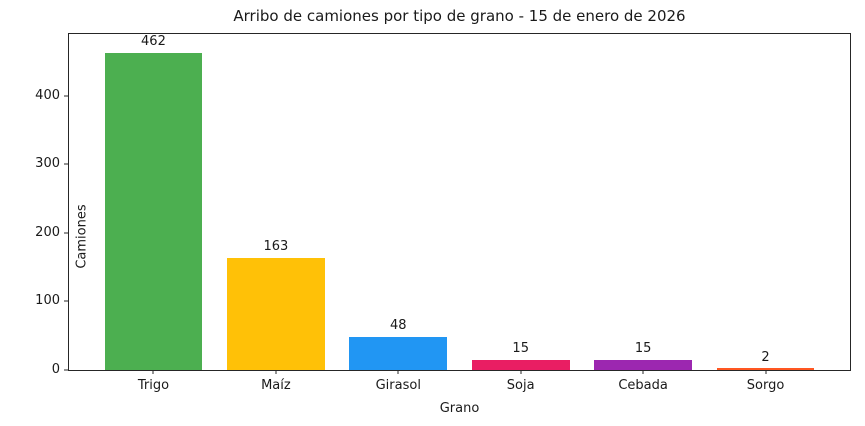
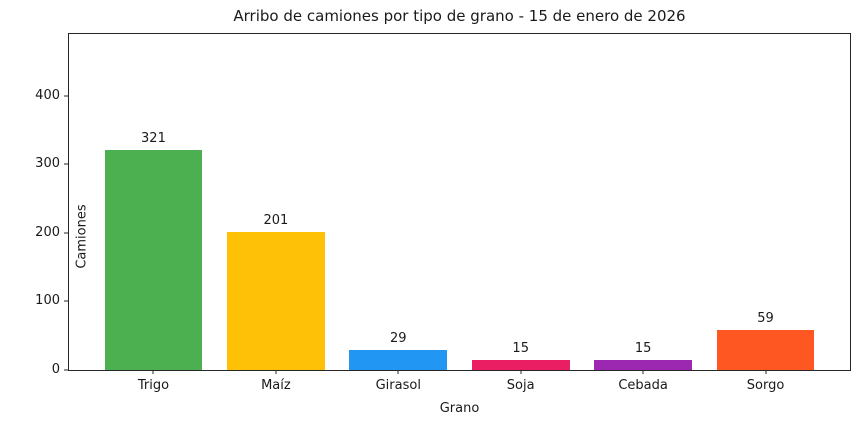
Trigo: 462 -> 321
Maíz: 163 -> 201
Girasol: 48 -> 29
Sorgo: 2 -> 59
